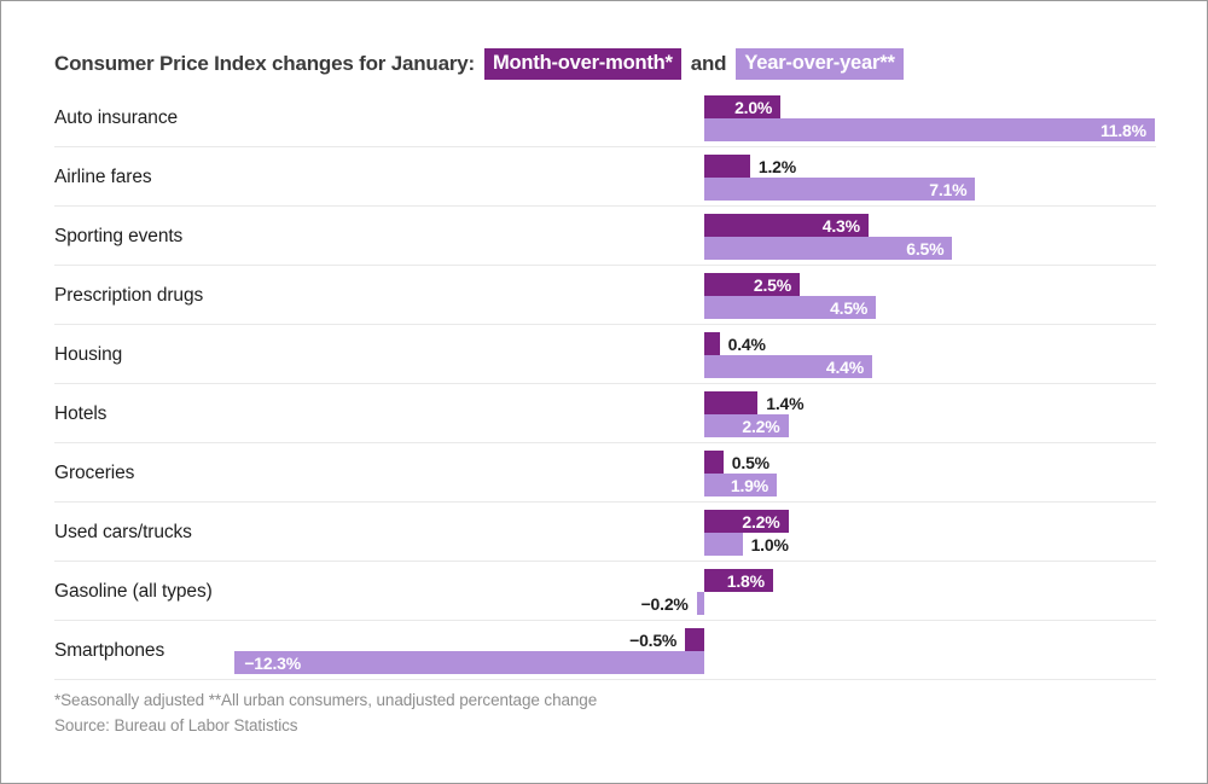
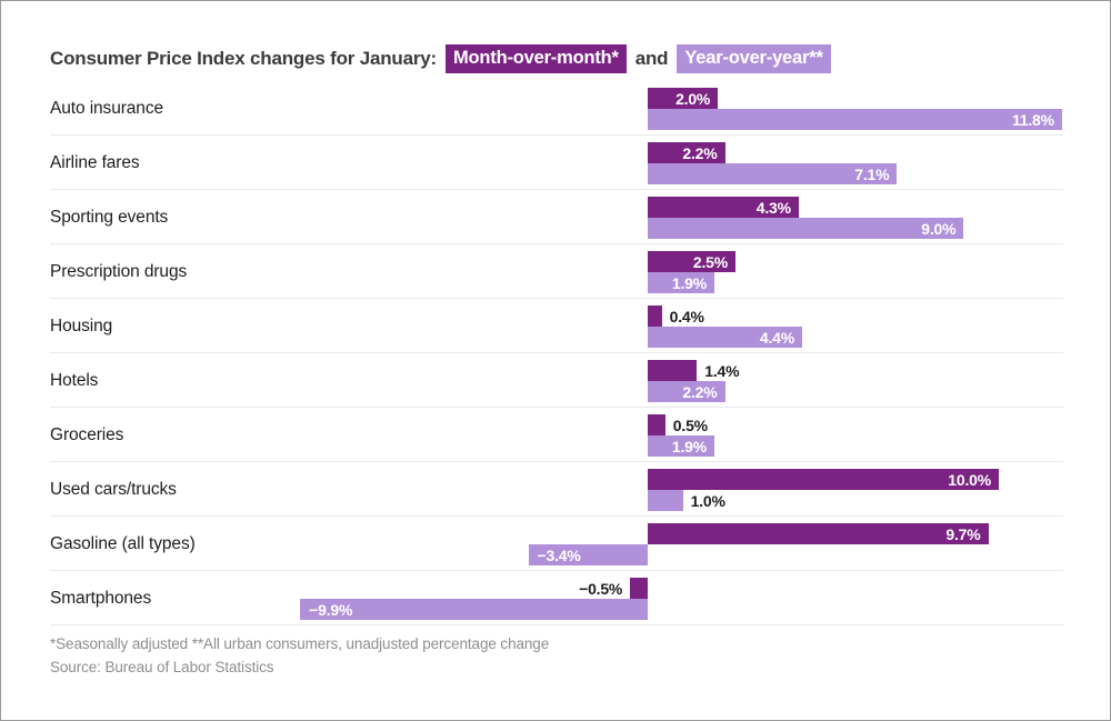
Month-over-month*/Airline fares: 1.2% -> 2.2%
Year-over-year**/Sporting events: 6.5% -> 9.0%
Year-over-year**/Prescription drugs: 4.5% -> 1.9%
Month-over-month*/Used cars/trucks: 2.2% -> 10.0%
Month-over-month*/Gasoline (all types): 1.8% -> 9.7%
Year-over-year**/Gasoline (all types): −0.2% -> −3.4%
Year-over-year**/Smartphones: −12.3% -> −9.9%
